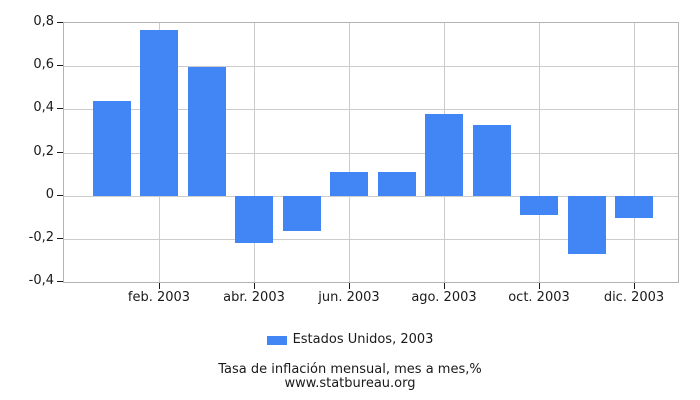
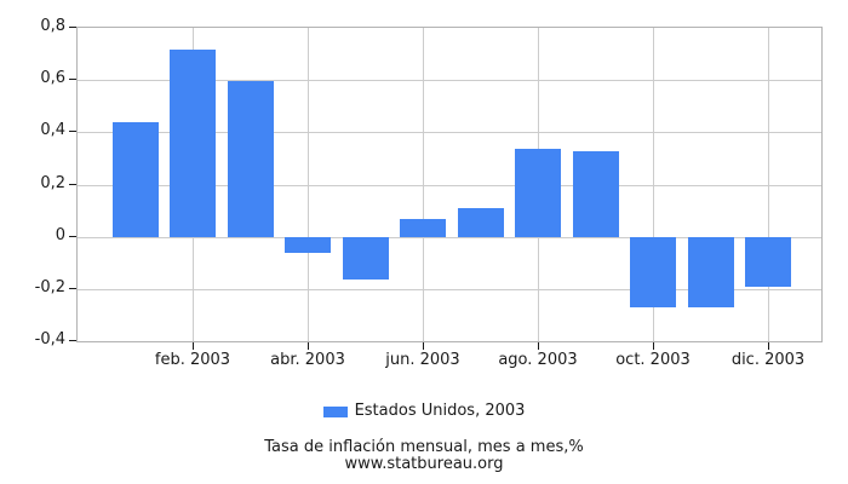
feb. 2003: 0,77 -> 0,72
abr. 2003: -0,22 -> -0,06
jun. 2003: 0,11 -> 0,07
ago. 2003: 0,38 -> 0,34
oct. 2003: -0,09 -> -0,27
dic. 2003: -0,10 -> -0,19
